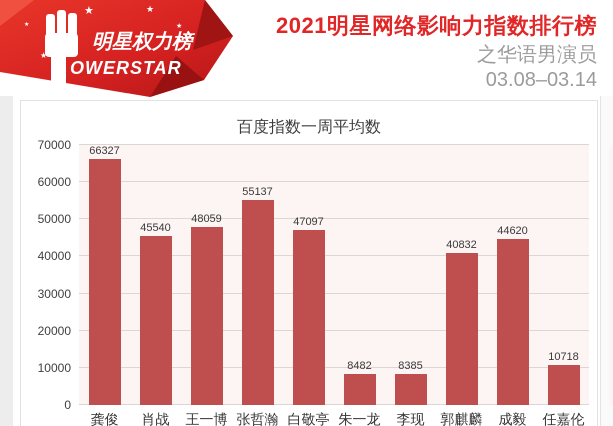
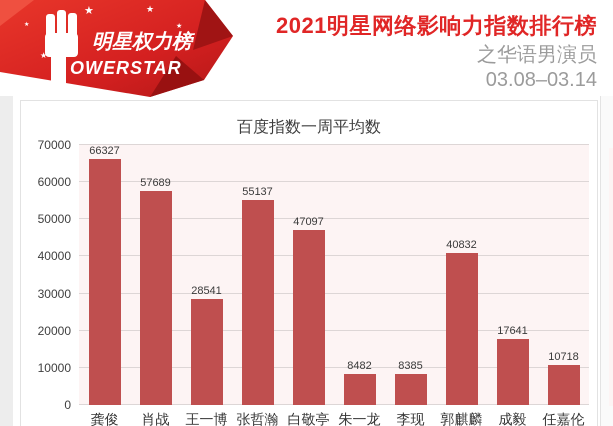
肖战: 45540 -> 57689
王一博: 48059 -> 28541
成毅: 44620 -> 17641
